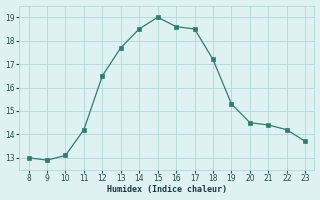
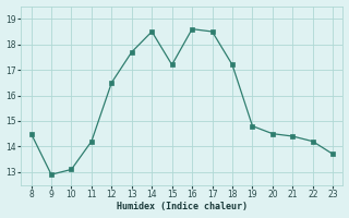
8: 13.0 -> 14.5
15: 19.0 -> 17.2
19: 15.3 -> 14.8
